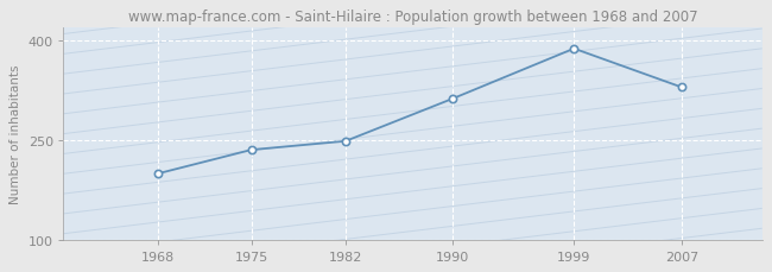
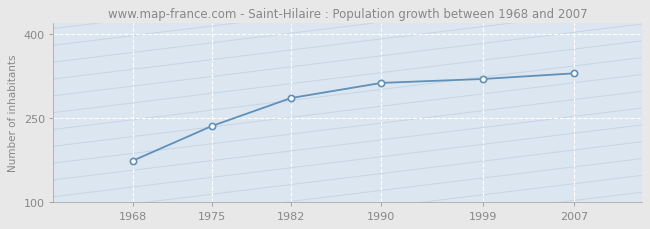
1968: 200 -> 174
1982: 249 -> 286
1999: 388 -> 320
